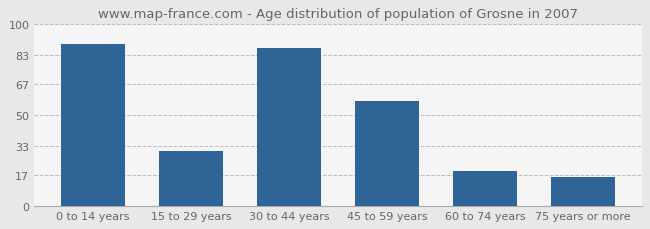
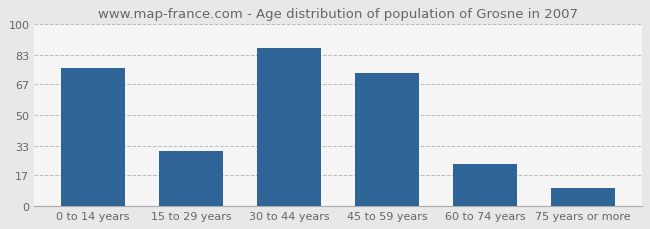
0 to 14 years: 89 -> 76
45 to 59 years: 58 -> 73
60 to 74 years: 19 -> 23
75 years or more: 16 -> 10
